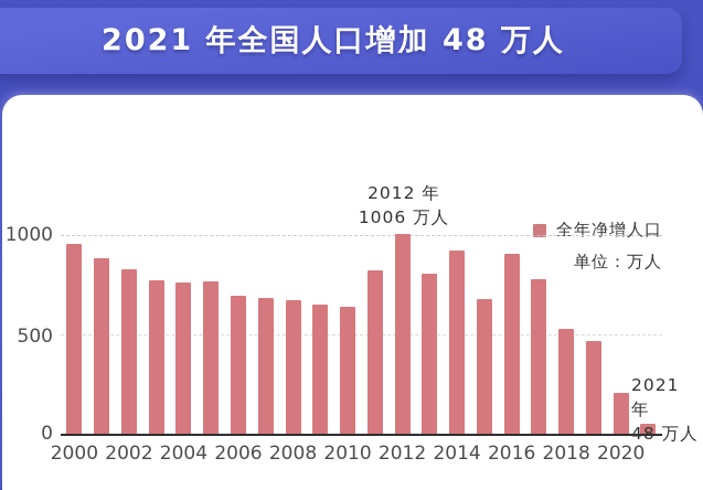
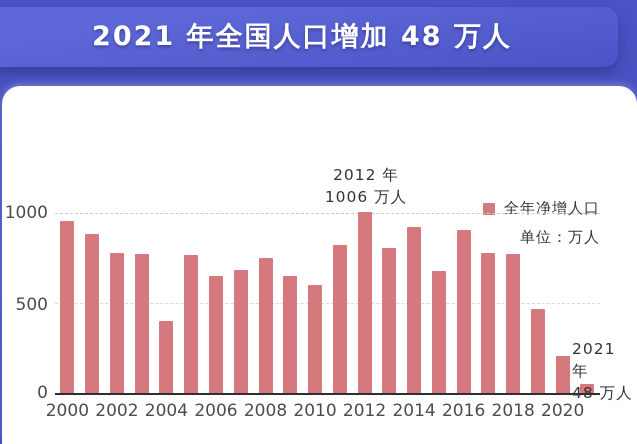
2002: 830 -> 780
2004: 760 -> 400
2006: 690 -> 650
2008: 670 -> 750
2010: 640 -> 600
2018: 530 -> 770
